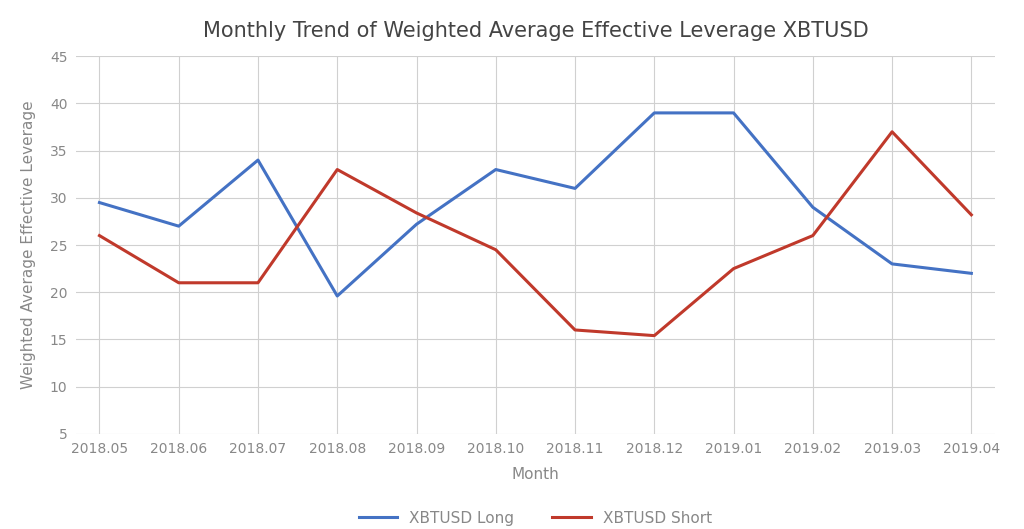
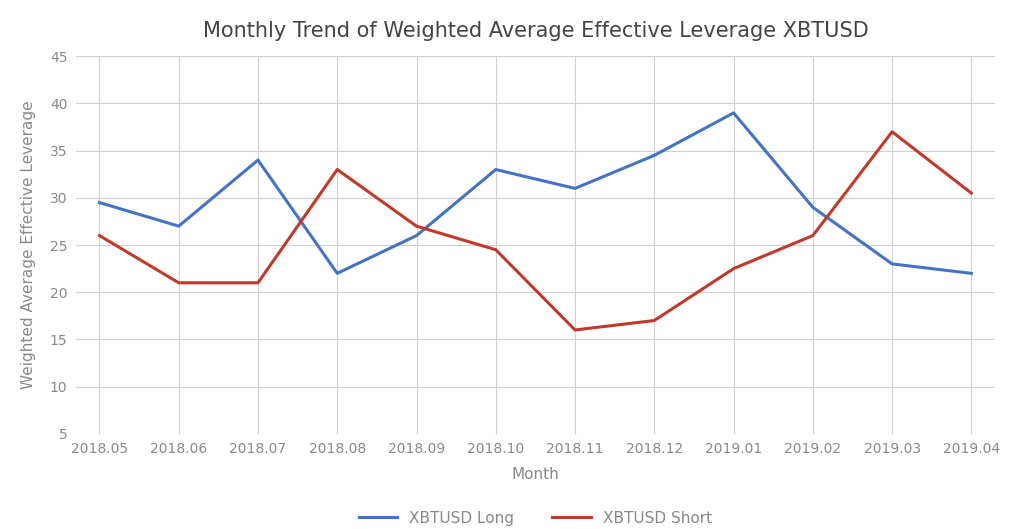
XBTUSD Long/2018.08: 19.6 -> 22.0
XBTUSD Long/2018.09: 27.2 -> 26.0
XBTUSD Short/2018.09: 28.4 -> 27.0
XBTUSD Long/2018.12: 39.0 -> 34.5
XBTUSD Short/2018.12: 15.4 -> 17.0
XBTUSD Short/2019.04: 28.2 -> 30.5
